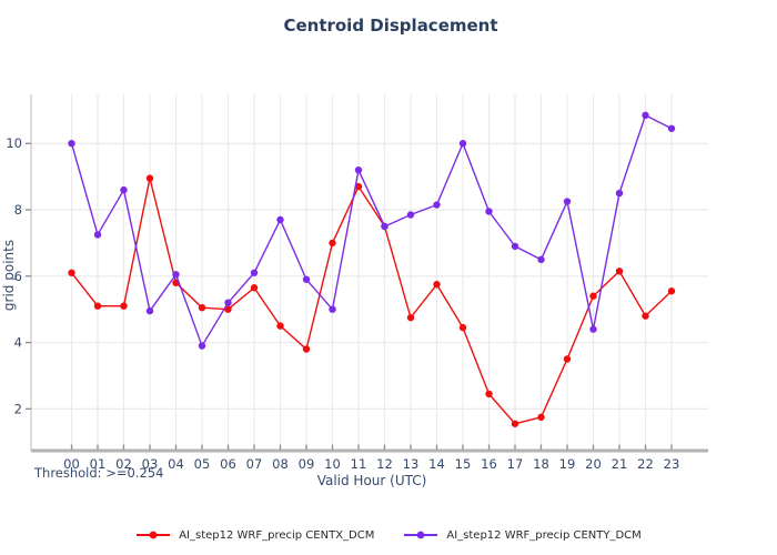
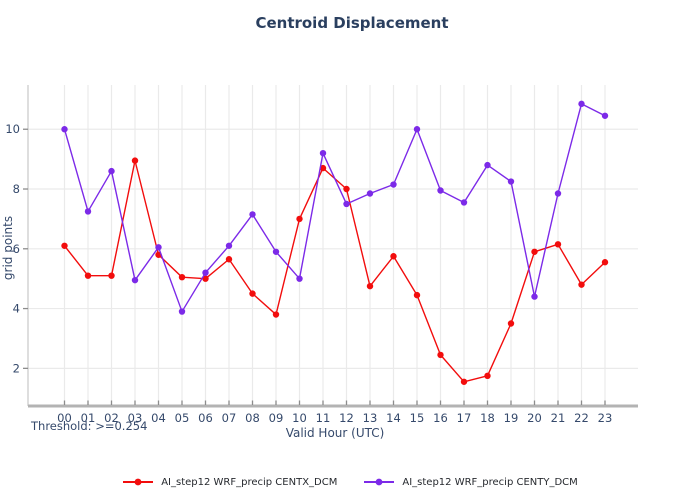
AI_step12 WRF_precip CENTY_DCM/08: 7.7 -> 7.2
AI_step12 WRF_precip CENTX_DCM/12: 7.5 -> 8.0
AI_step12 WRF_precip CENTY_DCM/17: 6.9 -> 7.5
AI_step12 WRF_precip CENTY_DCM/18: 6.5 -> 8.8
AI_step12 WRF_precip CENTX_DCM/20: 5.4 -> 5.9
AI_step12 WRF_precip CENTY_DCM/21: 8.5 -> 7.8
